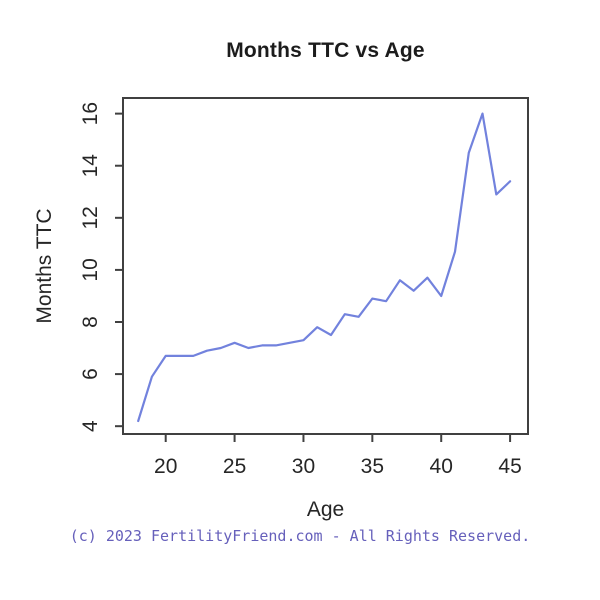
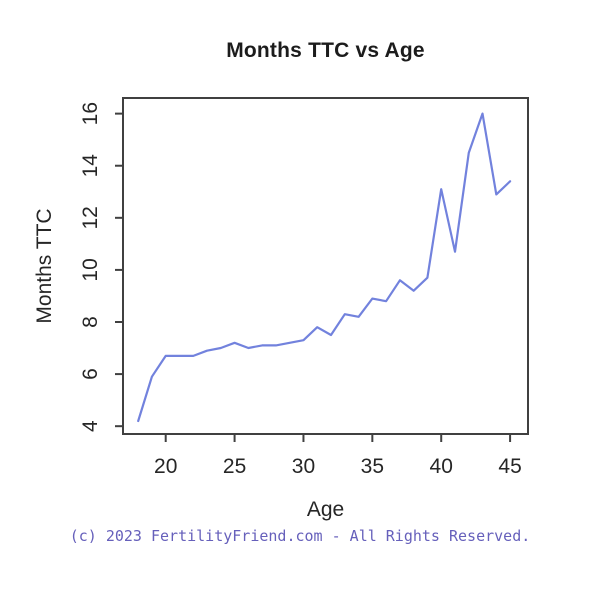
40: 9.0 -> 13.1
